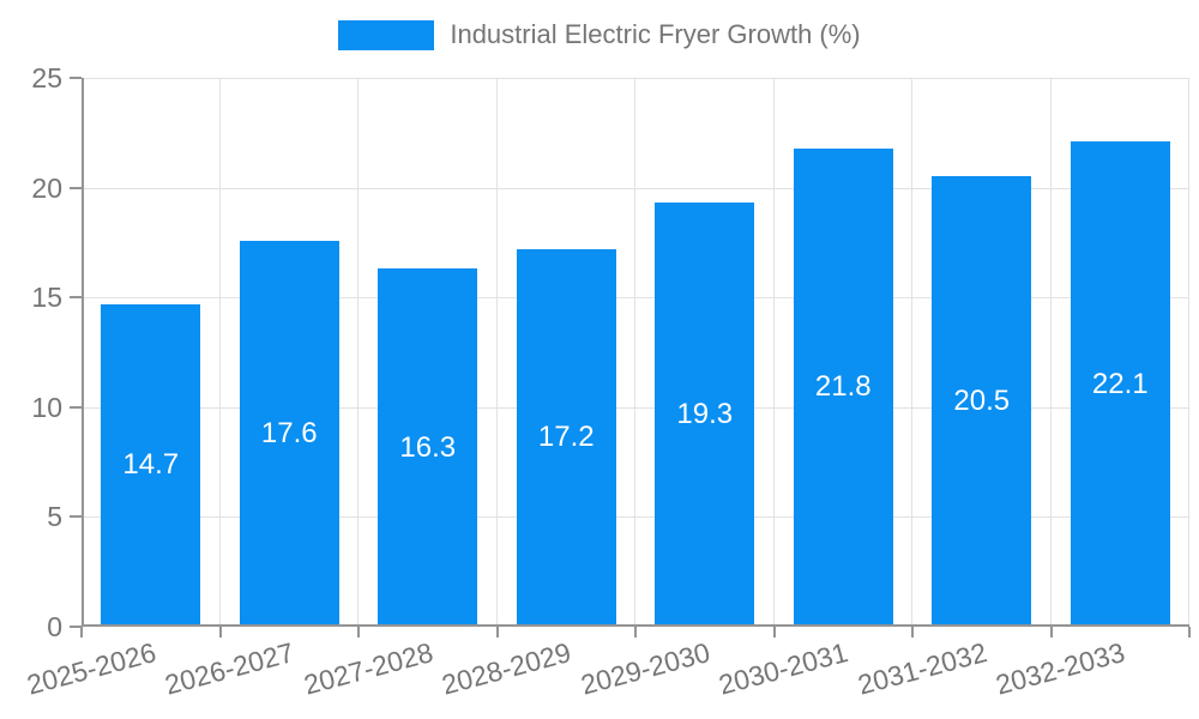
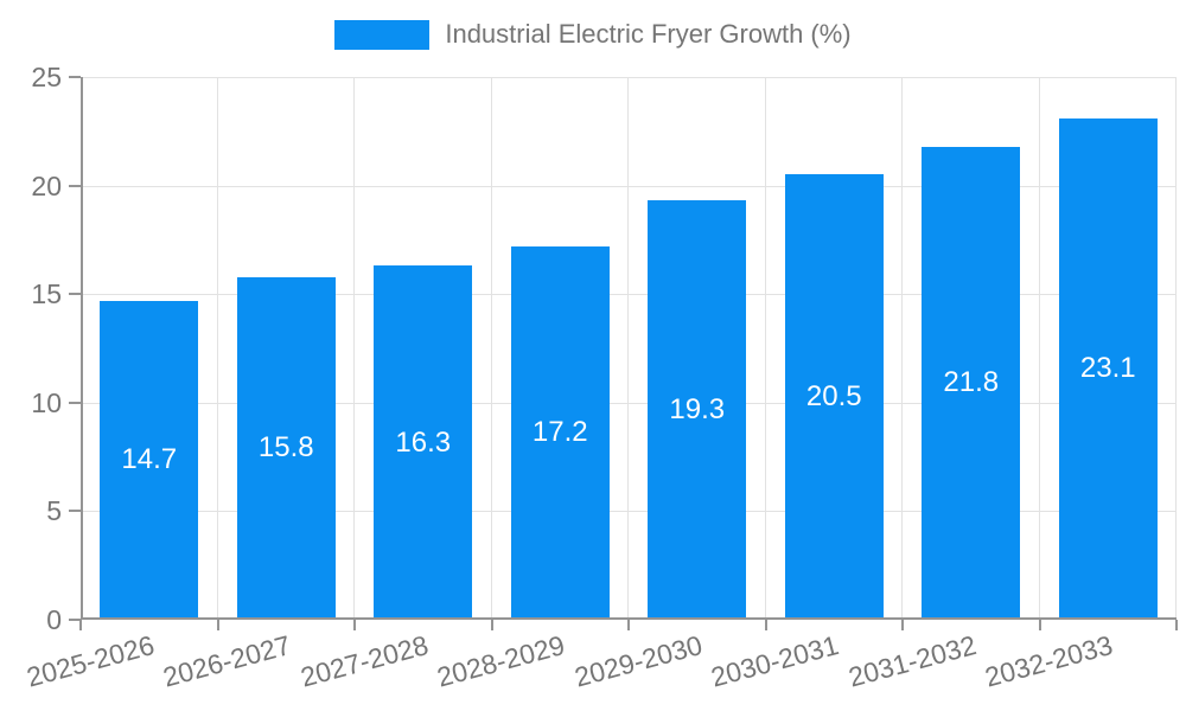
2026-2027: 17.6 -> 15.8
2030-2031: 21.8 -> 20.5
2031-2032: 20.5 -> 21.8
2032-2033: 22.1 -> 23.1
